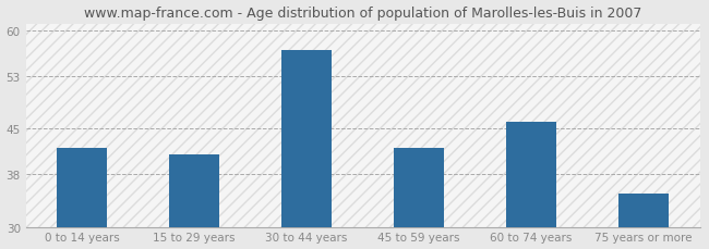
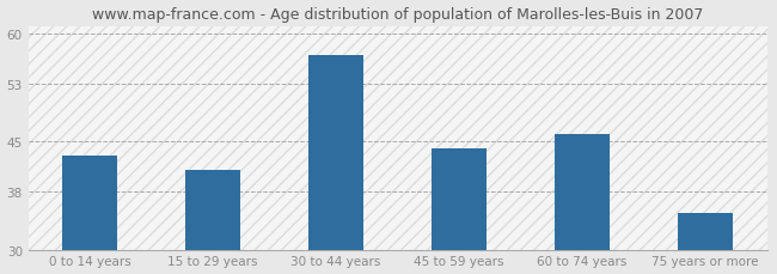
0 to 14 years: 42 -> 43
45 to 59 years: 42 -> 44
